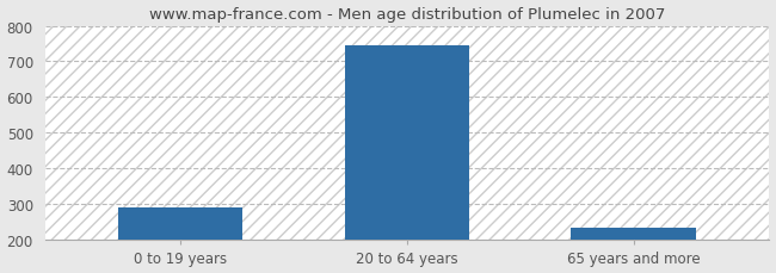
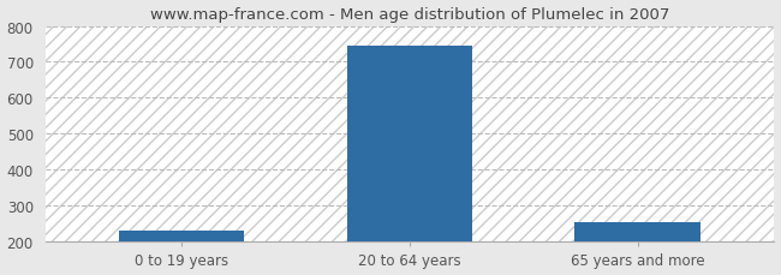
0 to 19 years: 290 -> 230
65 years and more: 235 -> 255
